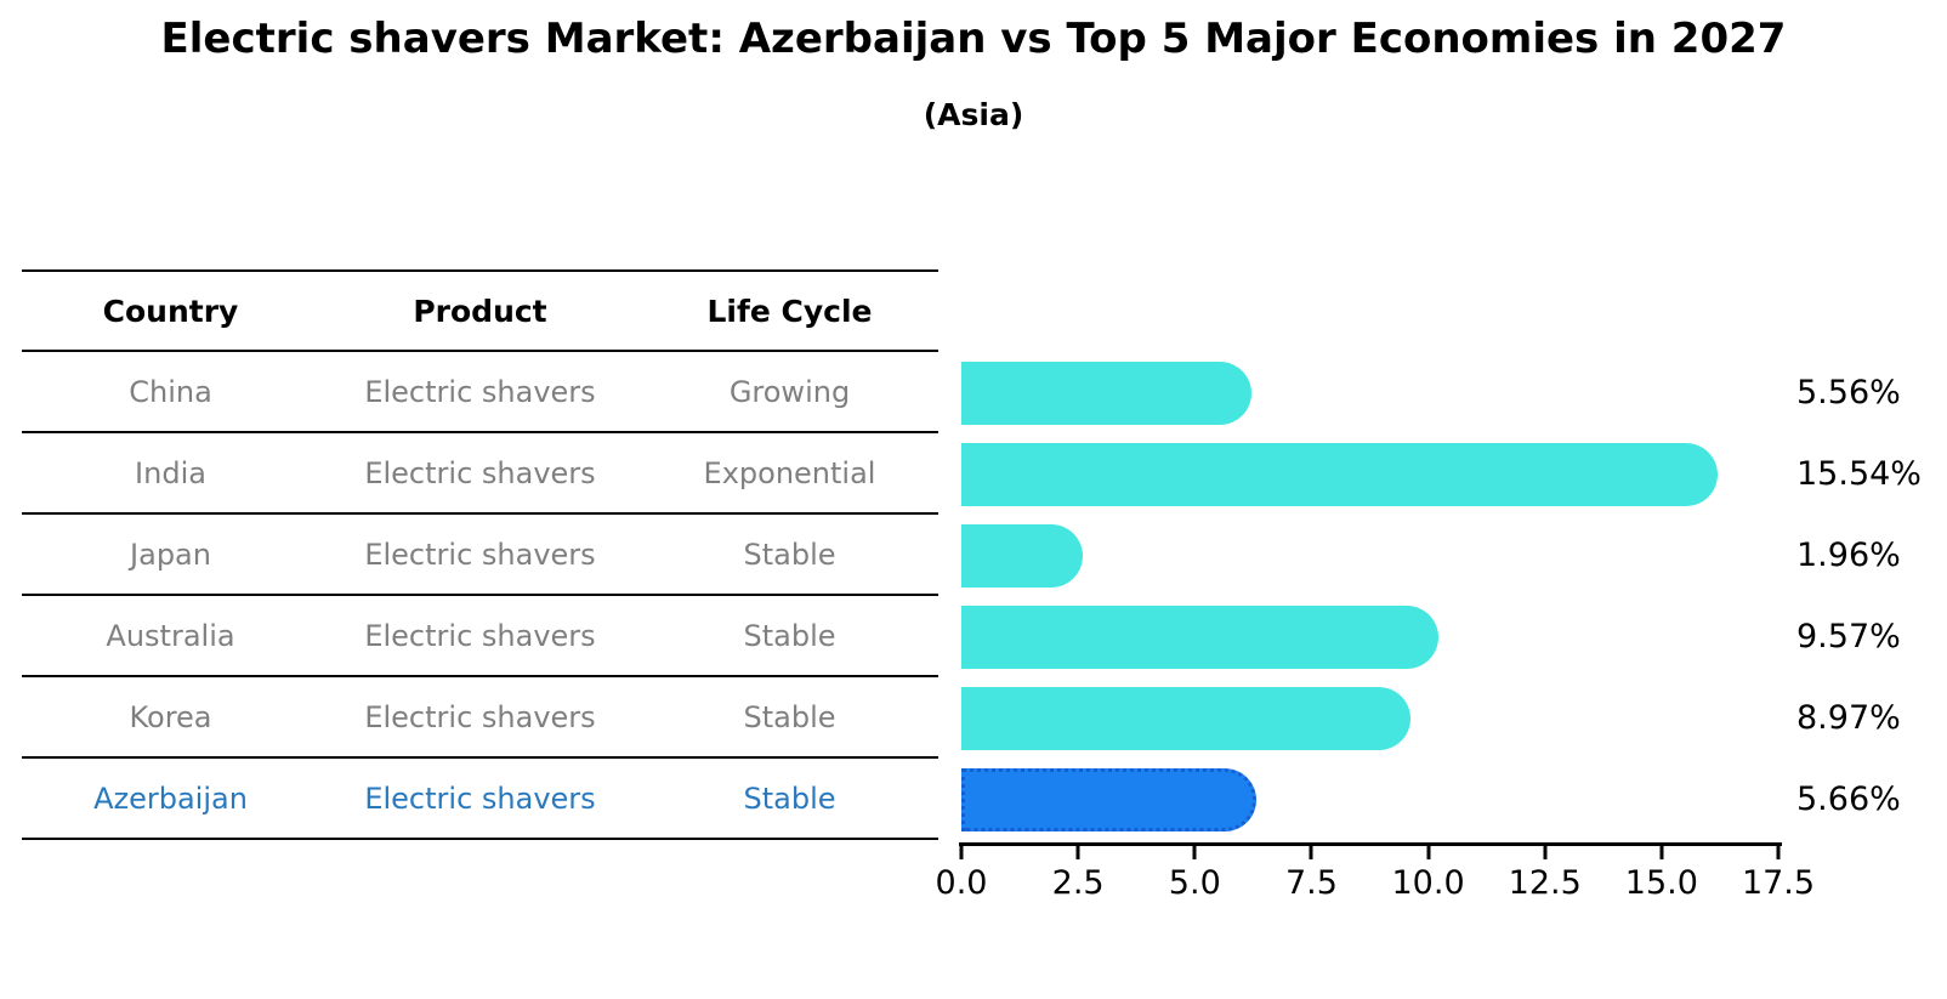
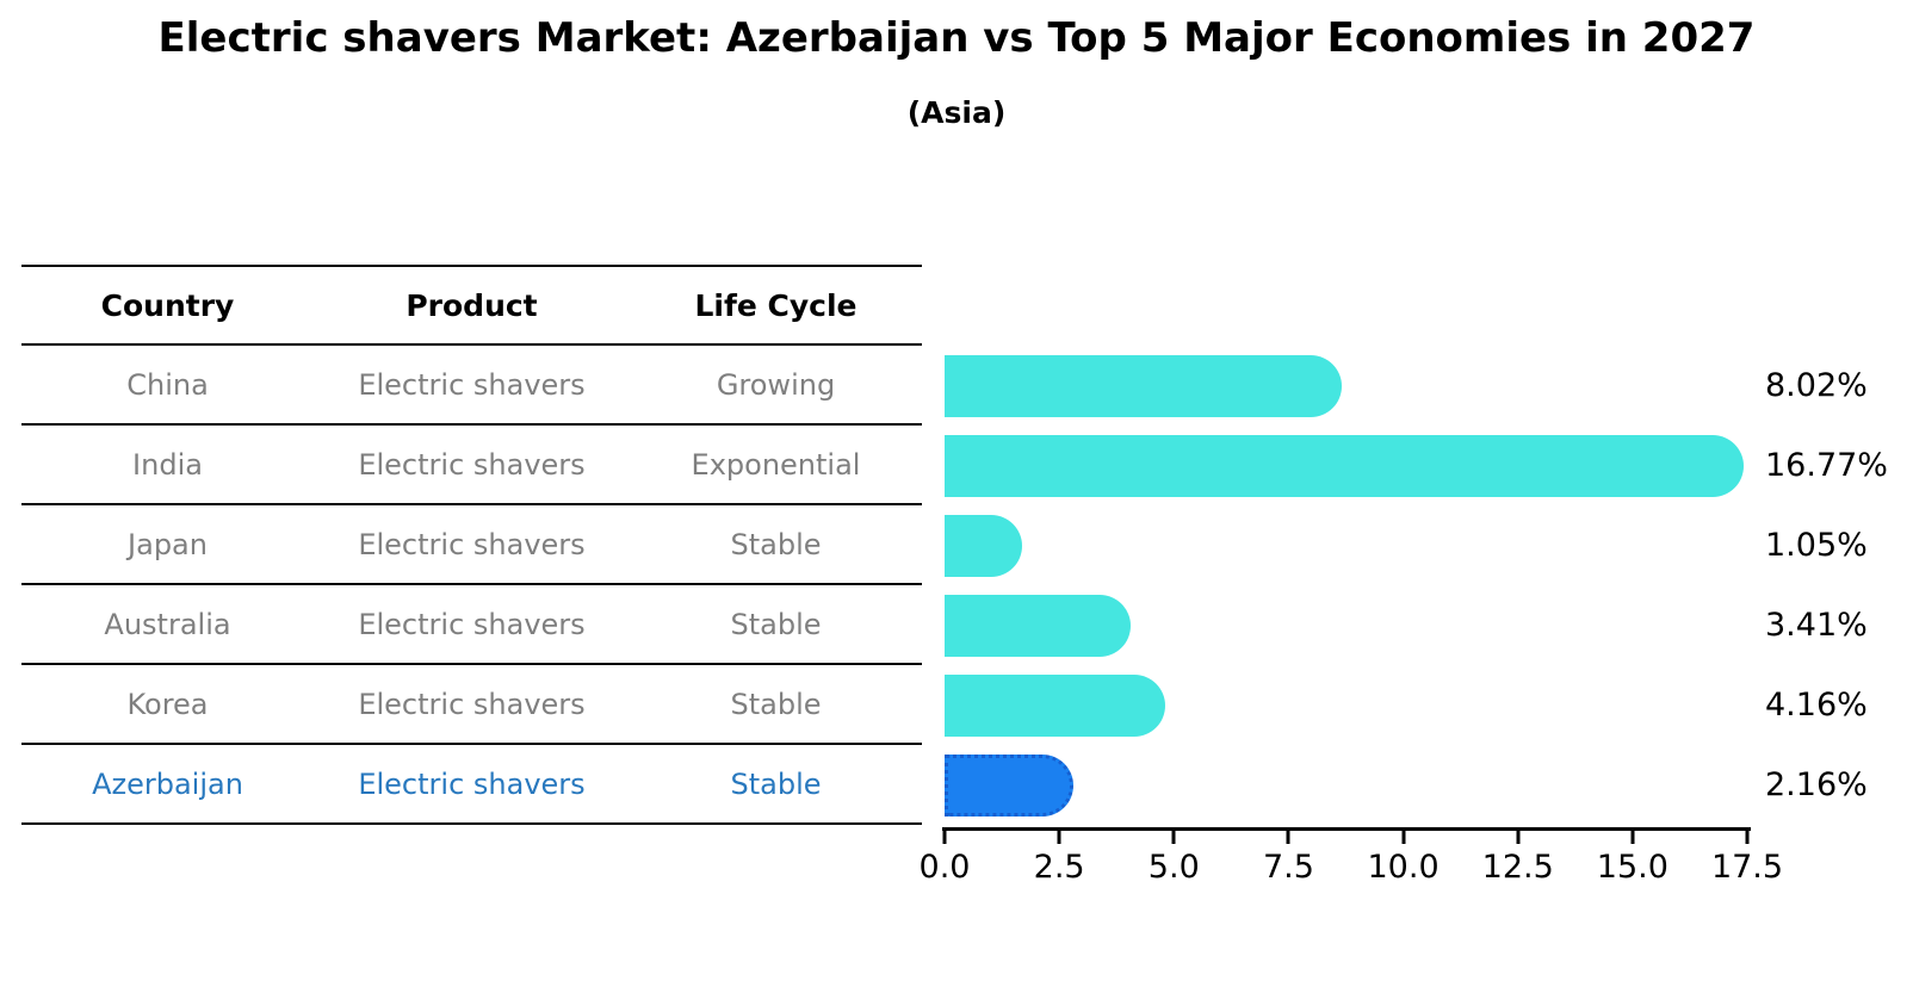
China: 5.56% -> 8.02%
India: 15.54% -> 16.77%
Japan: 1.96% -> 1.05%
Australia: 9.57% -> 3.41%
Korea: 8.97% -> 4.16%
Azerbaijan: 5.66% -> 2.16%
